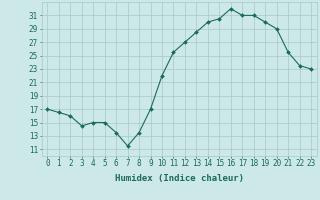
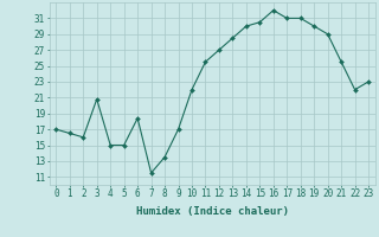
3: 14.5 -> 20.8
6: 13.5 -> 18.4
22: 23.5 -> 22.0
